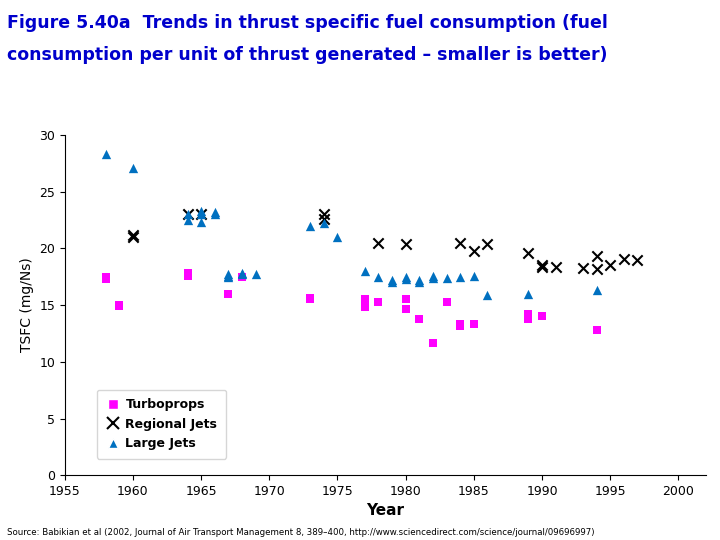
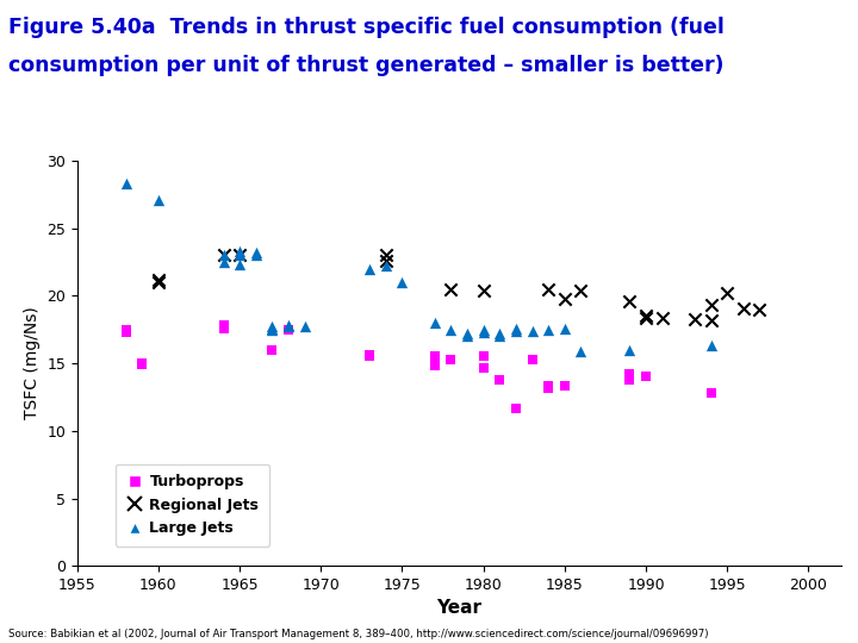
Regional Jets/1995: 18.5 -> 20.2
